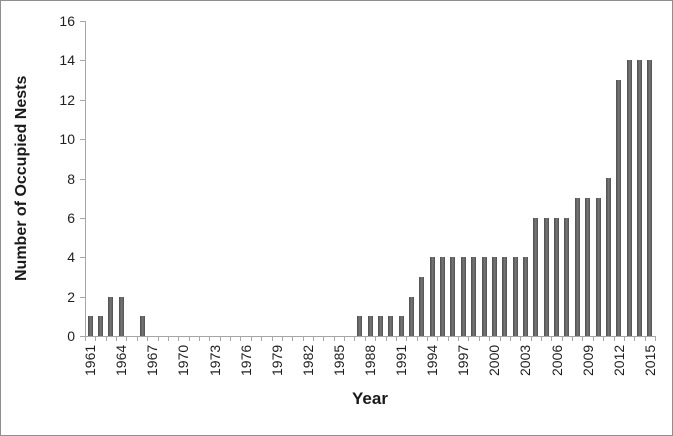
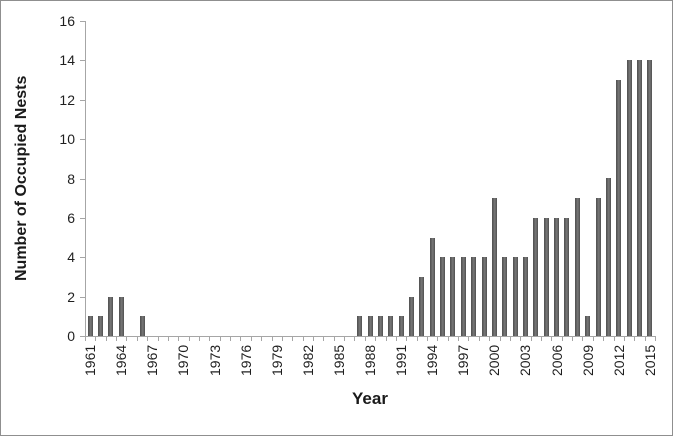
1994: 4 -> 5
2000: 4 -> 7
2009: 7 -> 1
